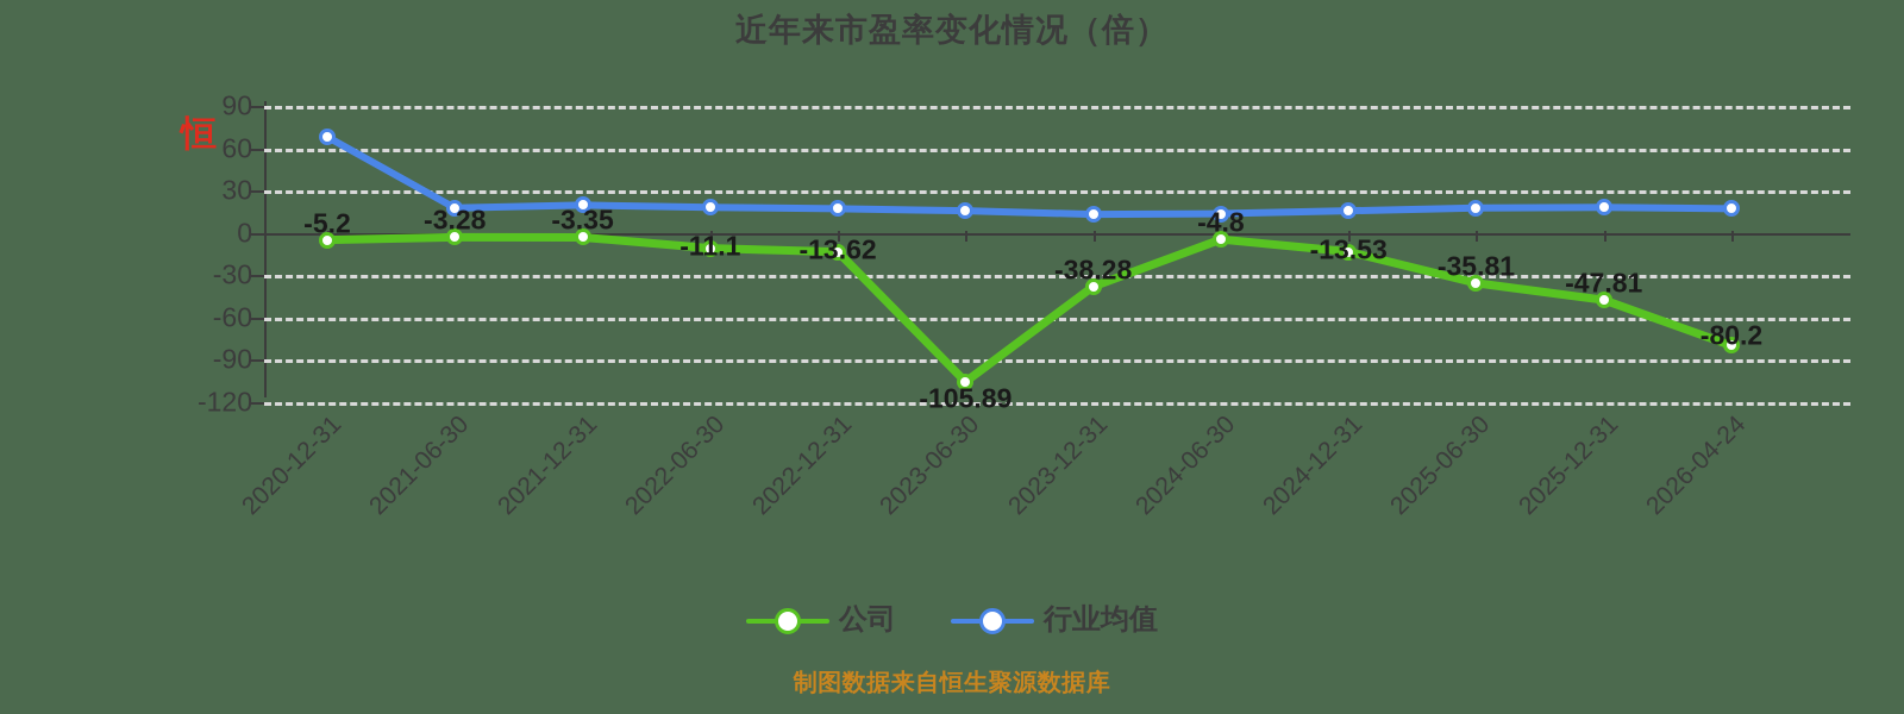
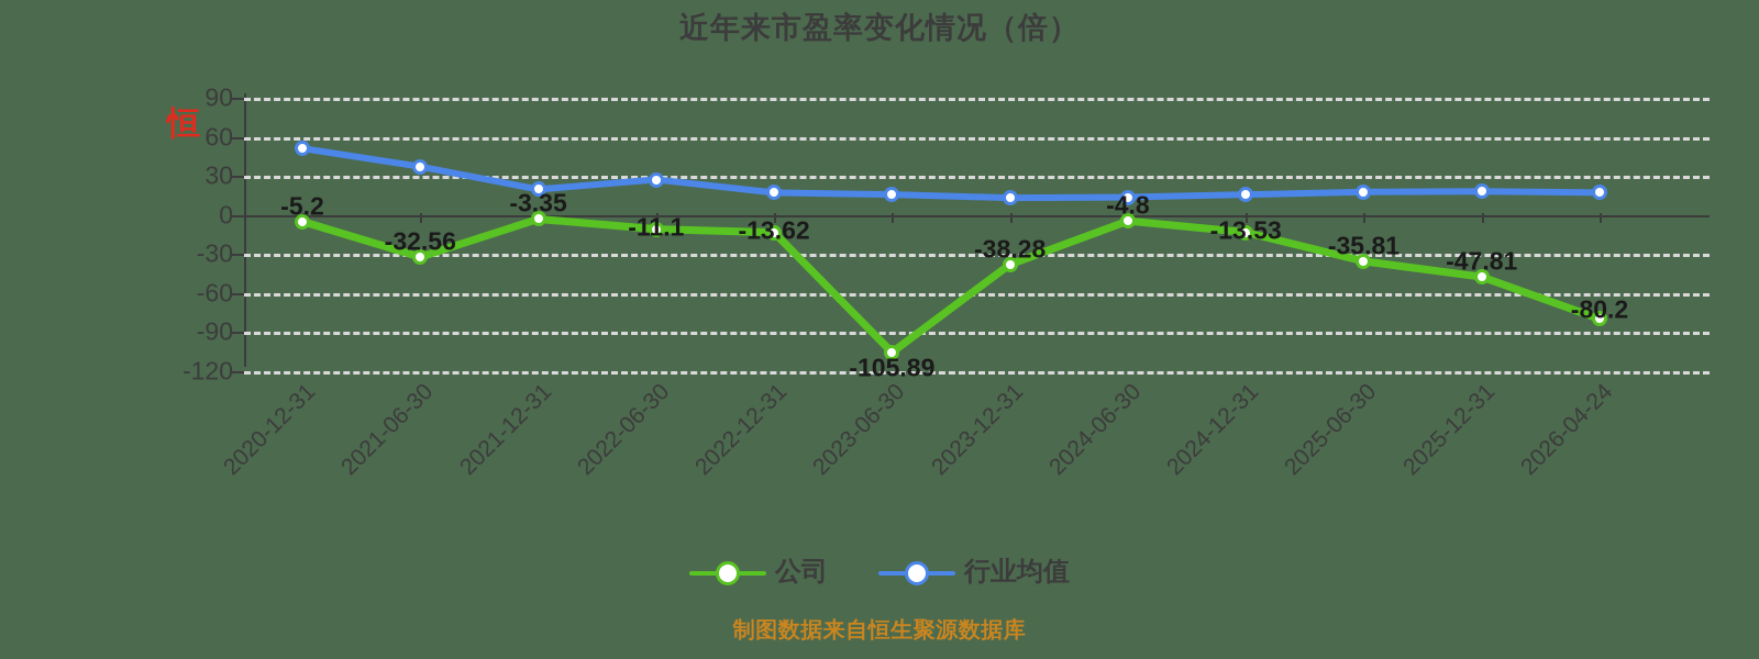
行业均值/2020-12-31: 68 -> 51
公司/2021-06-30: -3.28 -> -32.56
行业均值/2021-06-30: 18 -> 37
行业均值/2022-06-30: 18 -> 27
